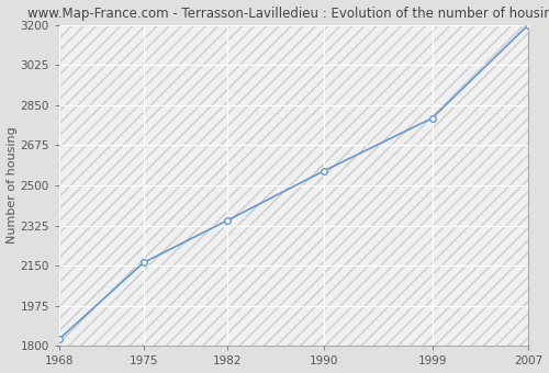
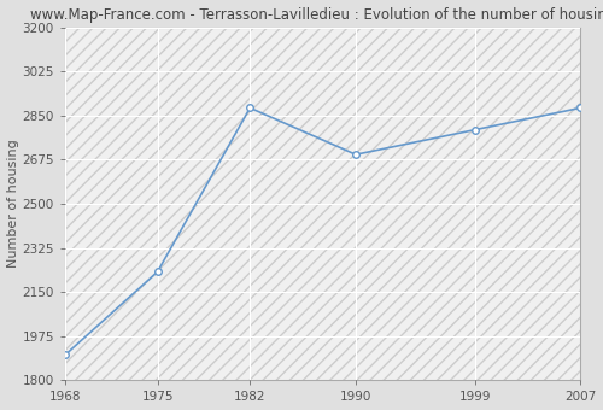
1968: 1830 -> 1900
1975: 2163 -> 2230
1982: 2348 -> 2880
1990: 2563 -> 2695
2007: 3200 -> 2880
